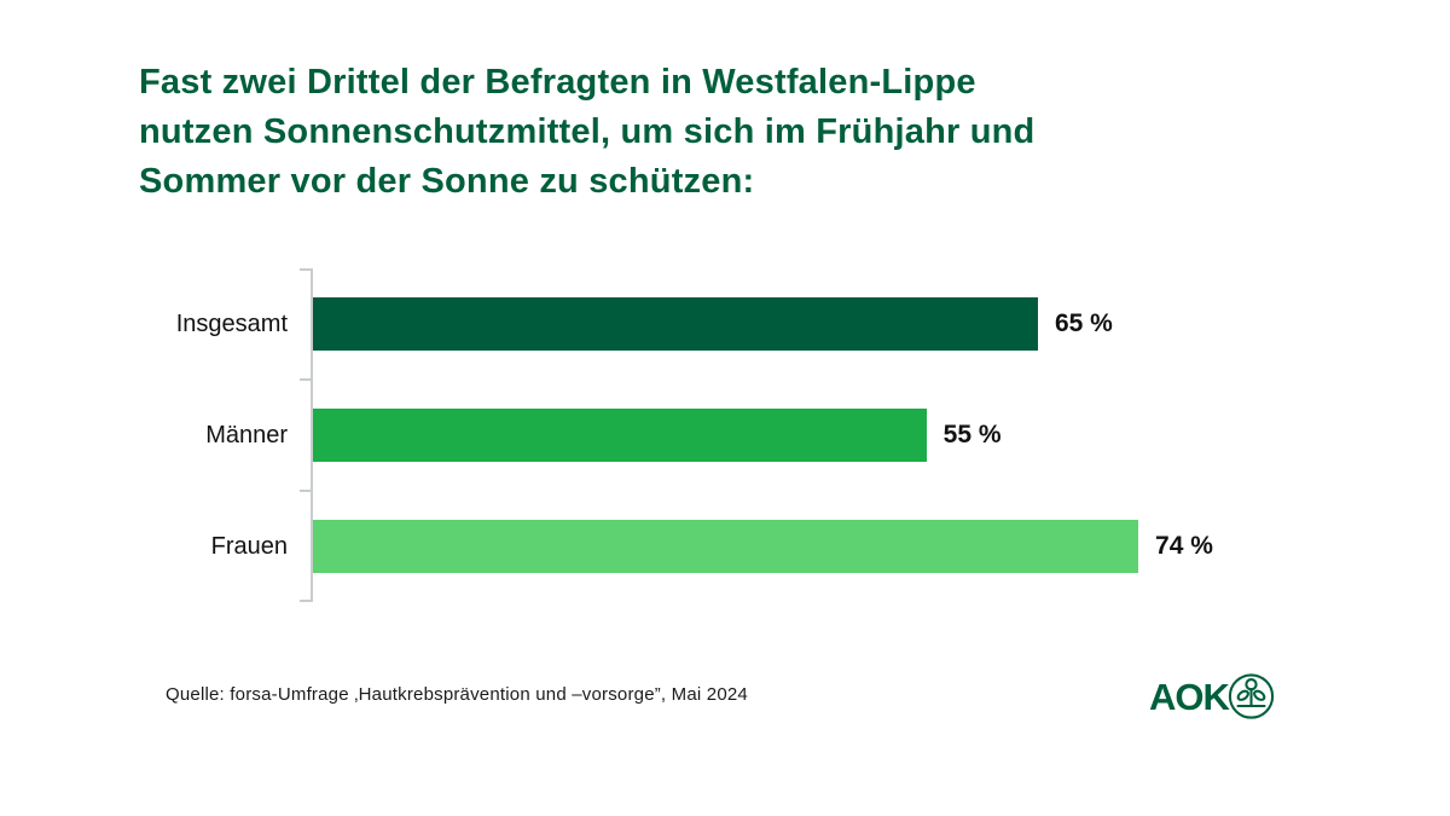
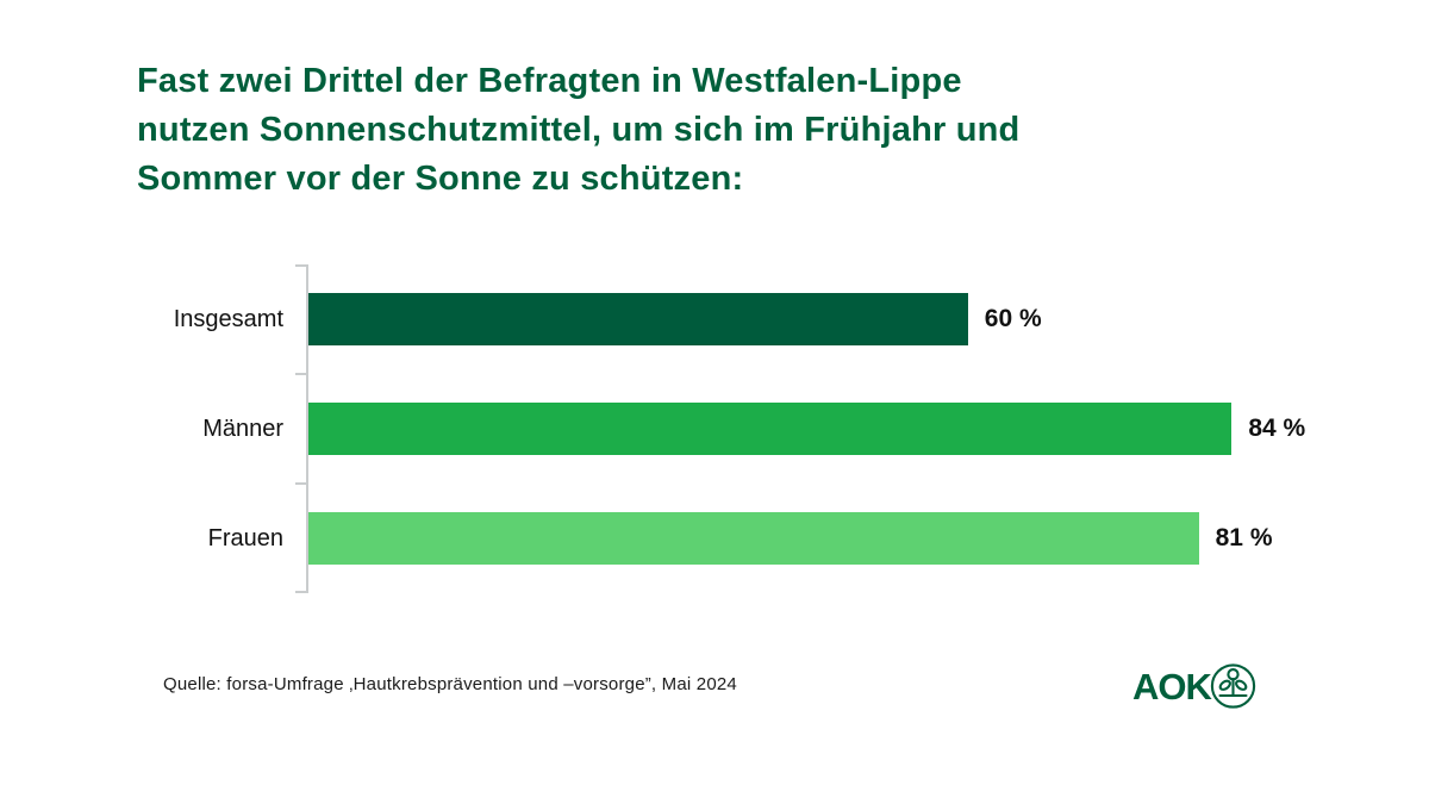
Insgesamt: 65 -> 60
Männer: 55 -> 84
Frauen: 74 -> 81
